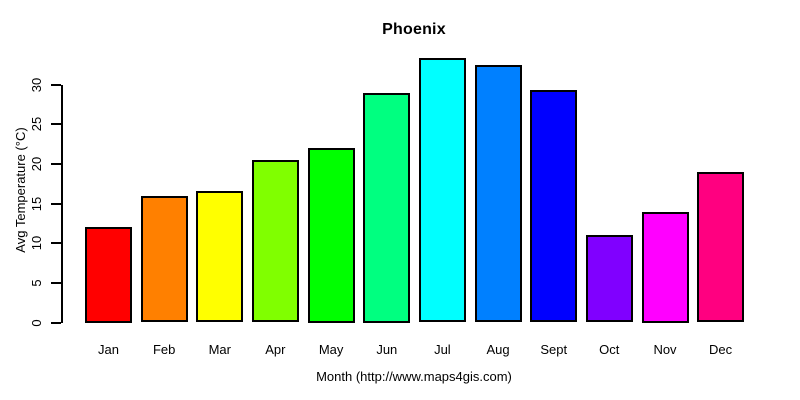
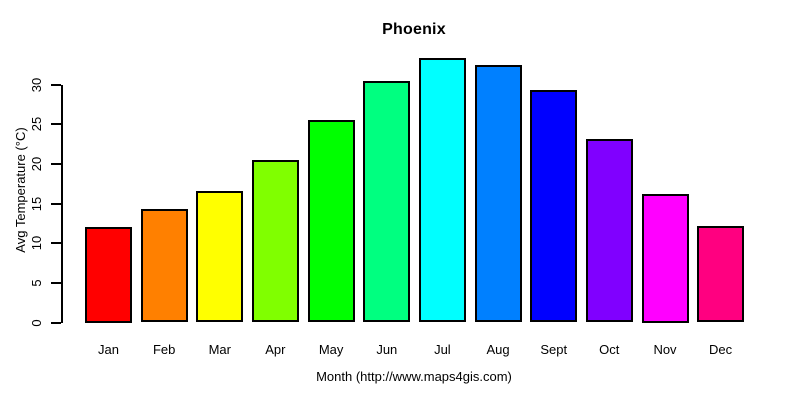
Feb: 16 -> 14
May: 22 -> 26
Jun: 29 -> 30
Oct: 11 -> 23
Nov: 14 -> 16
Dec: 19 -> 12
